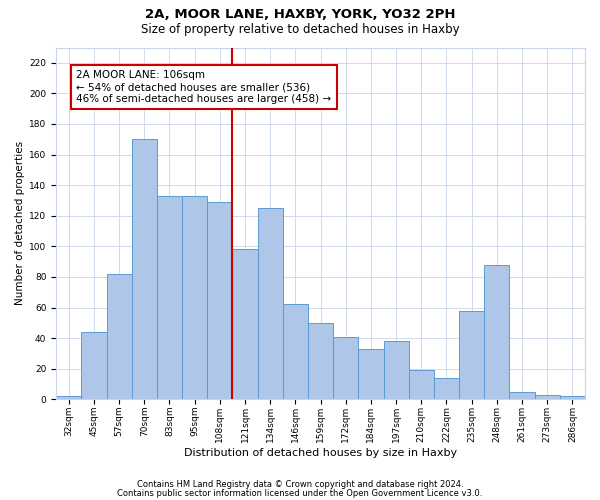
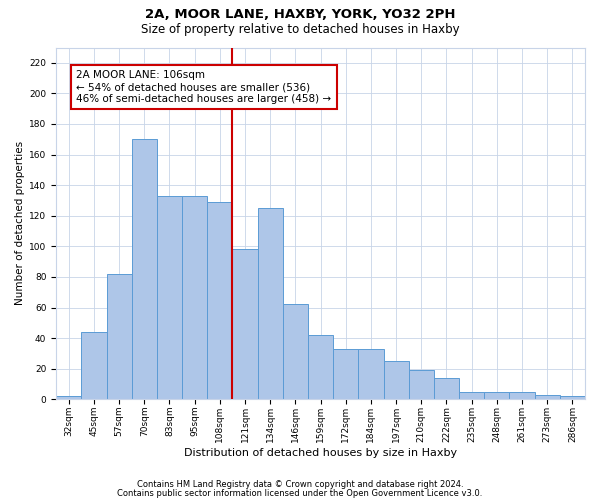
159sqm: 50 -> 42
172sqm: 41 -> 33
197sqm: 38 -> 25
235sqm: 58 -> 5
248sqm: 88 -> 5
